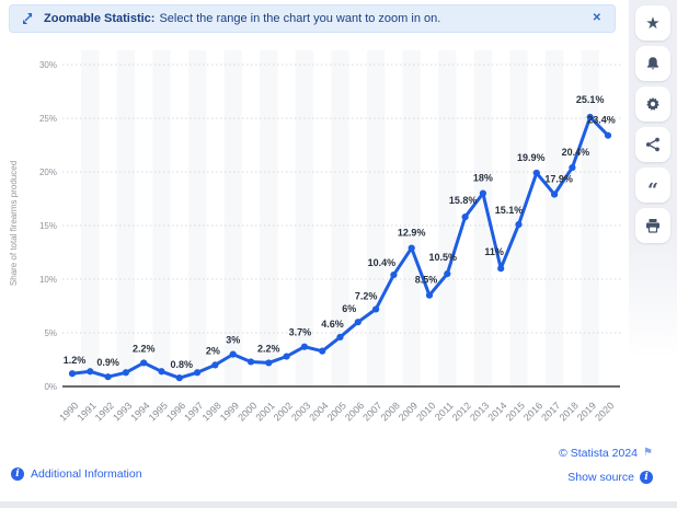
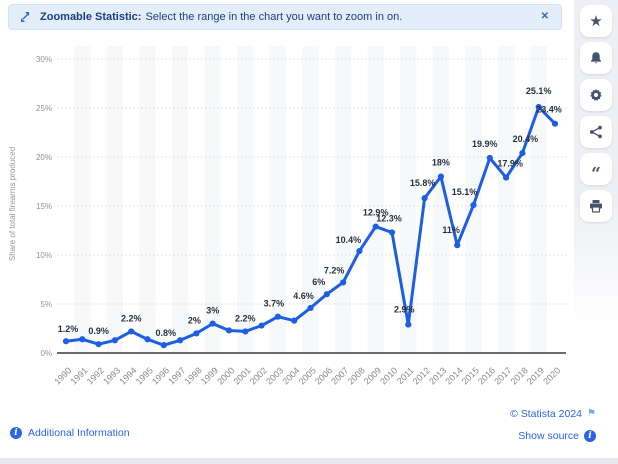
2010: 8.5% -> 12.3%
2011: 10.5% -> 2.9%
